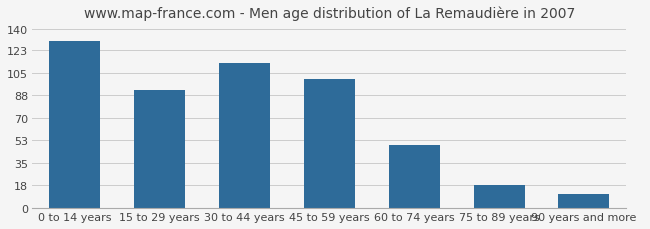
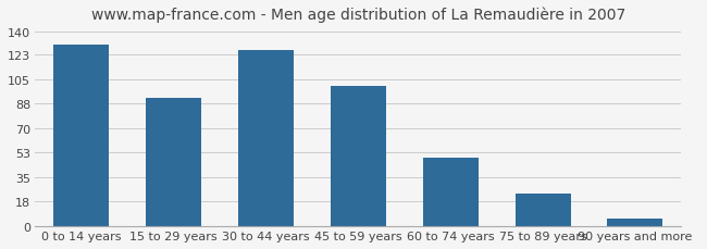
30 to 44 years: 113 -> 126
75 to 89 years: 18 -> 23
90 years and more: 11 -> 5
